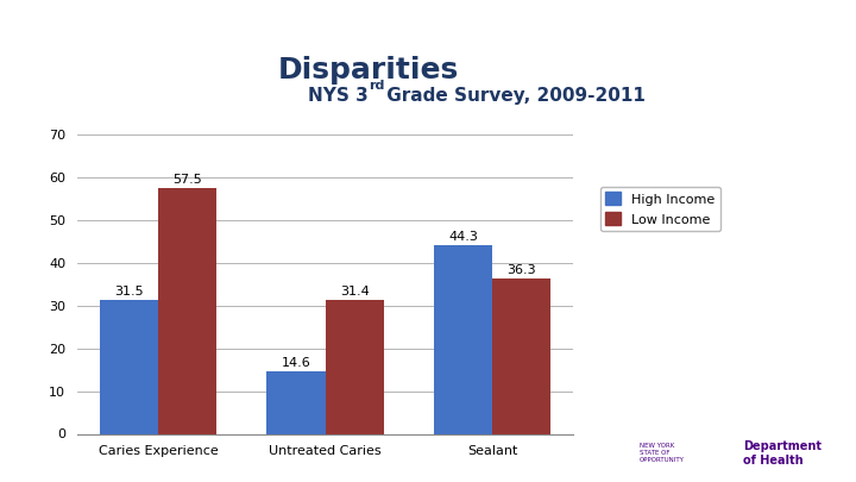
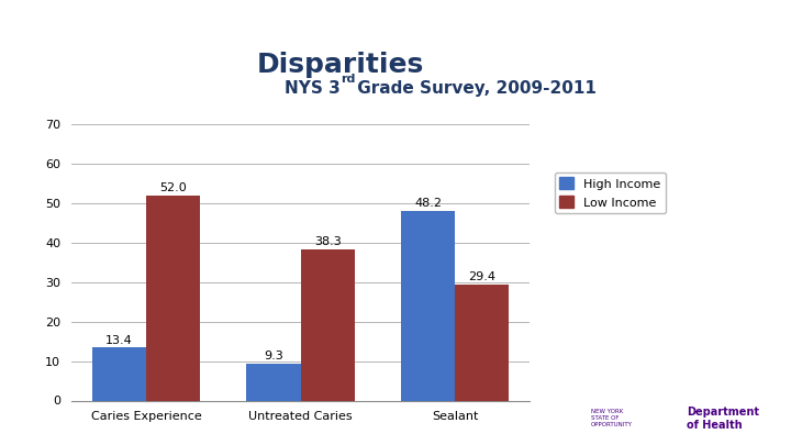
High Income/Caries Experience: 31.5 -> 13.4
Low Income/Caries Experience: 57.5 -> 52.0
High Income/Untreated Caries: 14.6 -> 9.3
Low Income/Untreated Caries: 31.4 -> 38.3
High Income/Sealant: 44.3 -> 48.2
Low Income/Sealant: 36.3 -> 29.4
